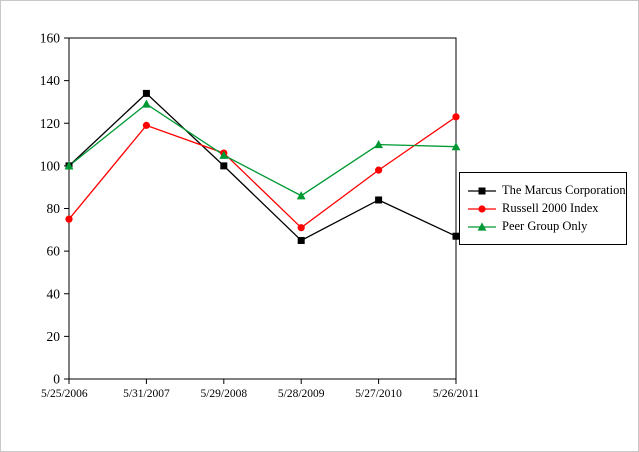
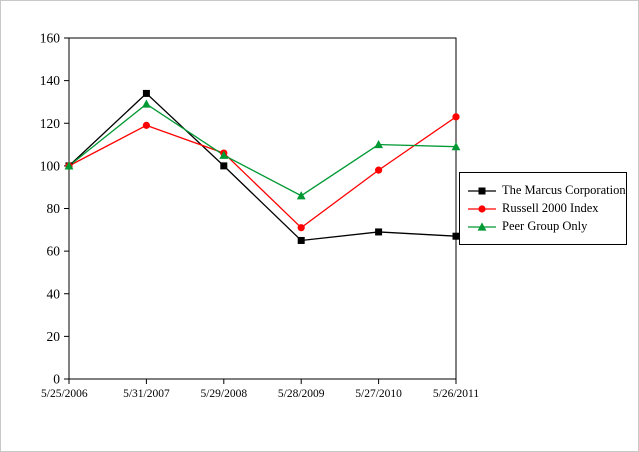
Russell 2000 Index/5/25/2006: 75 -> 100
The Marcus Corporation/5/27/2010: 84 -> 69
